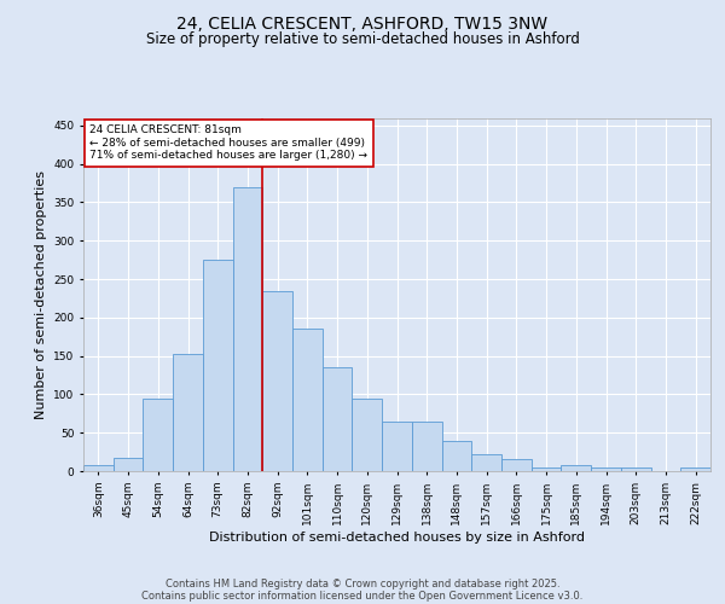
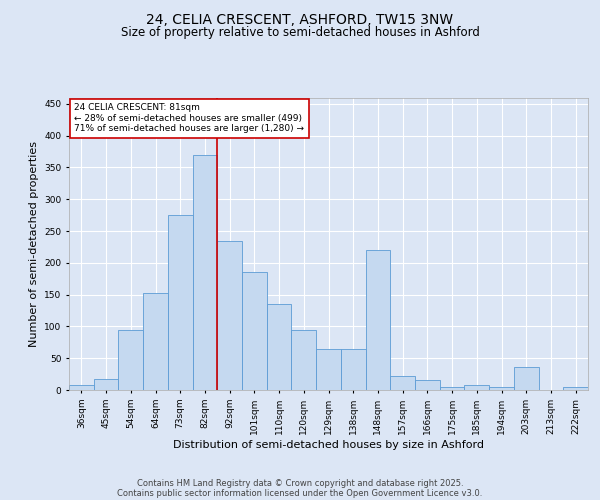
148sqm: 40 -> 220
203sqm: 5 -> 36
